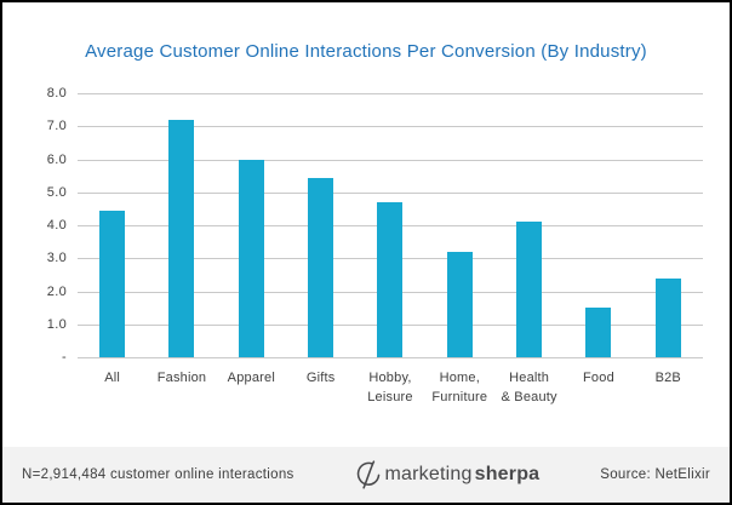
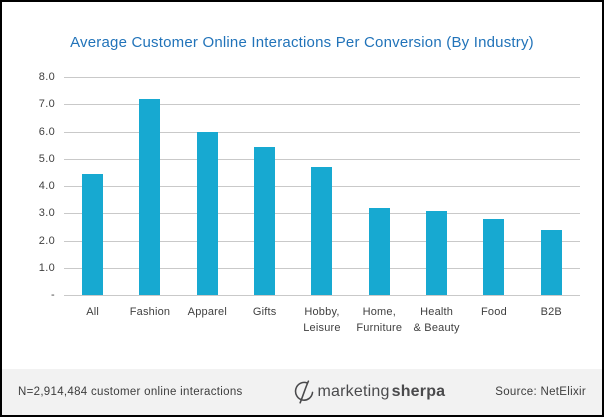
Health & Beauty: 4.1 -> 3.1
Food: 1.5 -> 2.8
